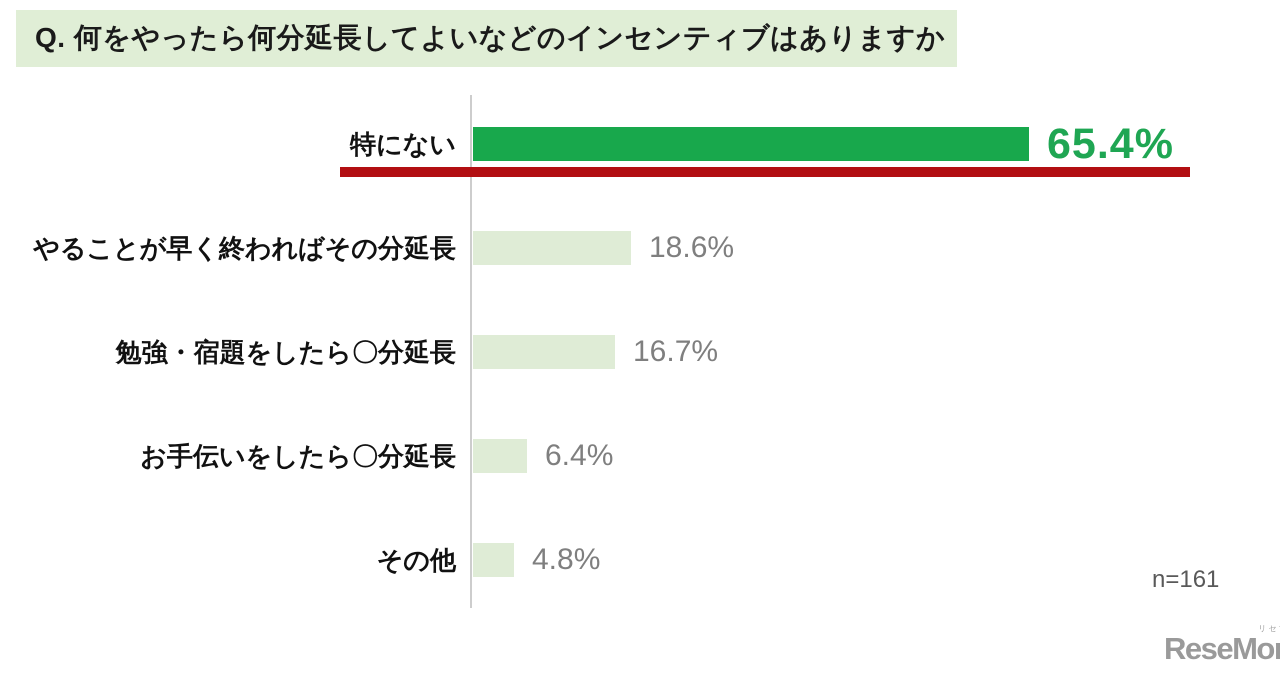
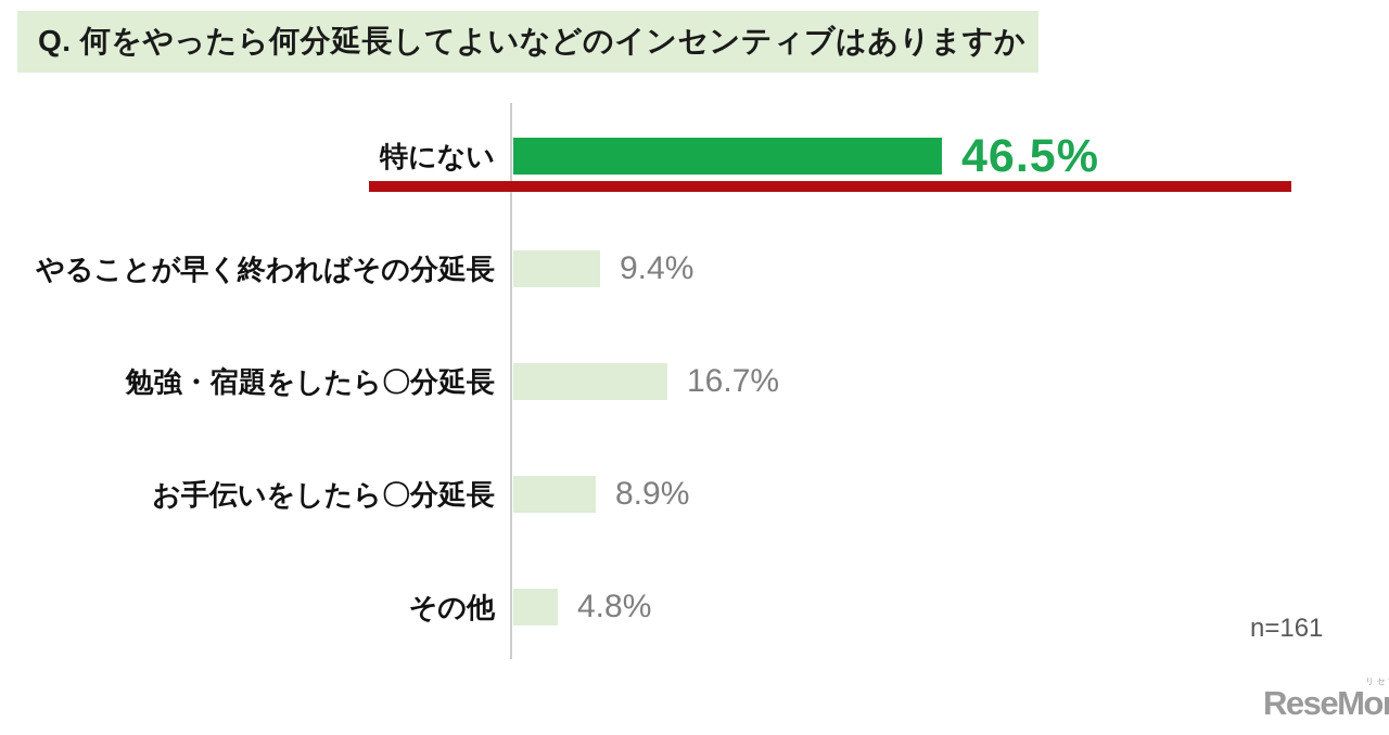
特にない: 65.4% -> 46.5%
やることが早く終わればその分延長: 18.6% -> 9.4%
お手伝いをしたら〇分延長: 6.4% -> 8.9%
